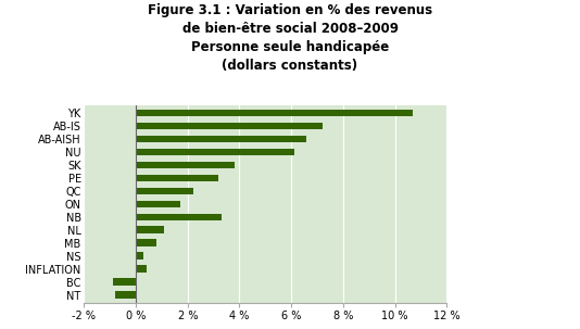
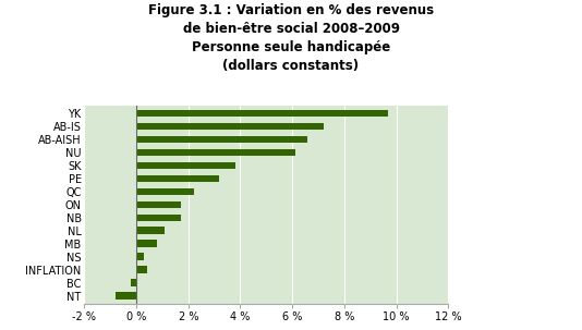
YK: 10.7 % -> 9.7 %
NB: 3.3 % -> 1.7 %
BC: -0.9 % -> -0.2 %
